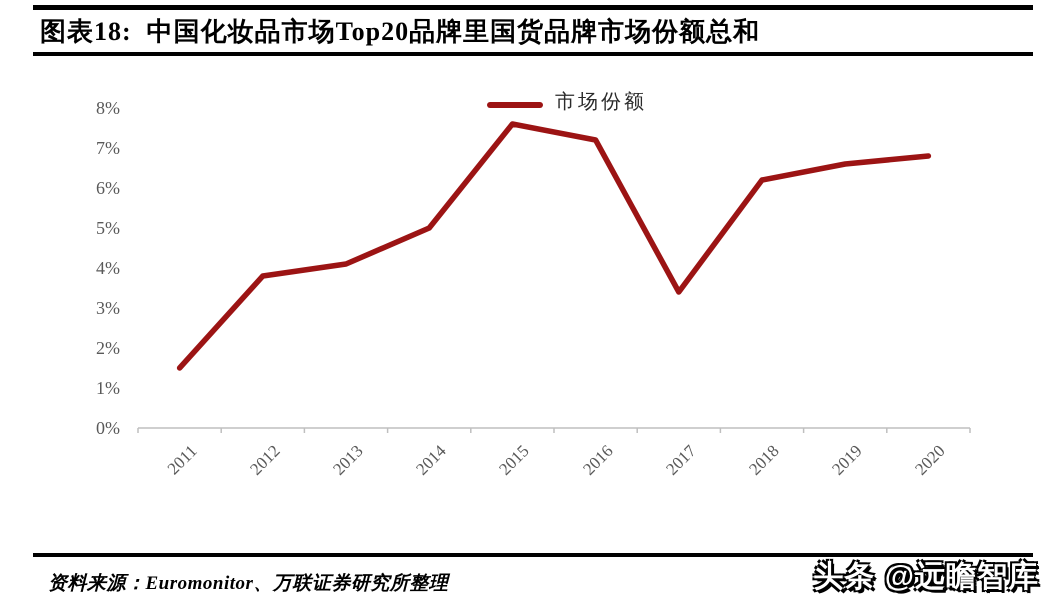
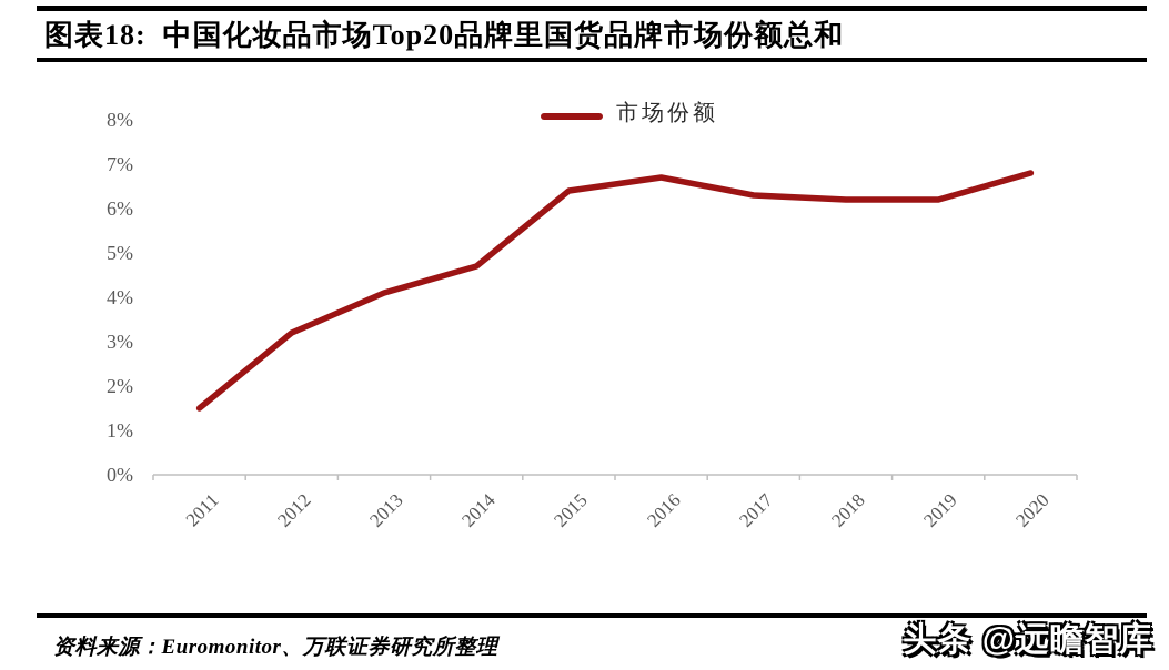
2012: 3.8% -> 3.2%
2014: 5.0% -> 4.7%
2015: 7.6% -> 6.4%
2016: 7.2% -> 6.7%
2017: 3.4% -> 6.3%
2019: 6.6% -> 6.2%
